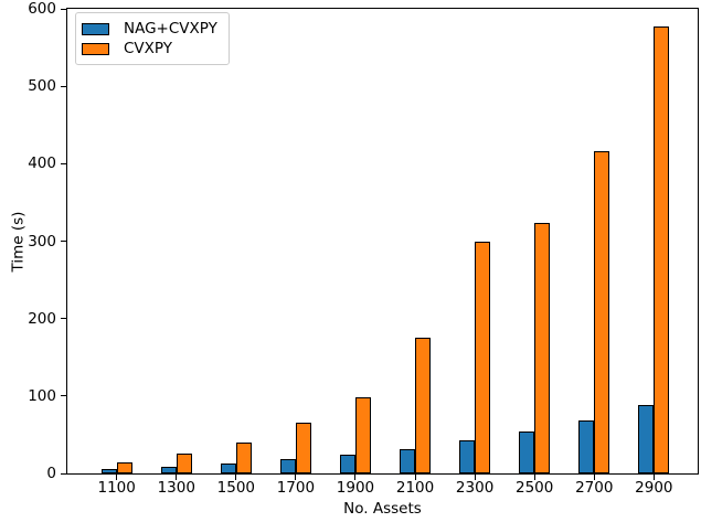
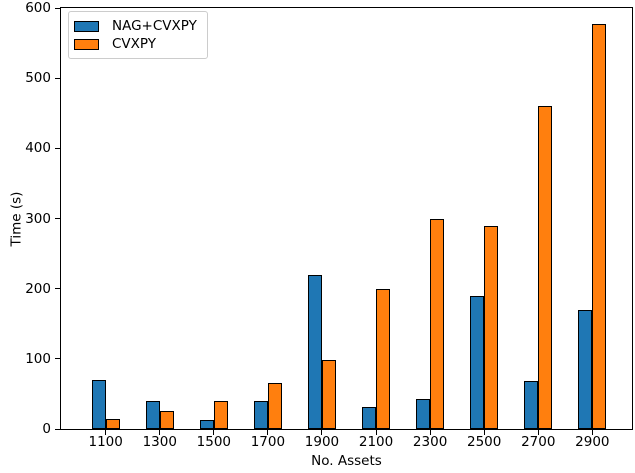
NAG+CVXPY/1100: 10 -> 70
NAG+CVXPY/1300: 10 -> 40
NAG+CVXPY/1700: 20 -> 40
NAG+CVXPY/1900: 20 -> 220
CVXPY/2100: 180 -> 200
NAG+CVXPY/2500: 50 -> 190
CVXPY/2500: 320 -> 290
CVXPY/2700: 420 -> 460
NAG+CVXPY/2900: 90 -> 170
